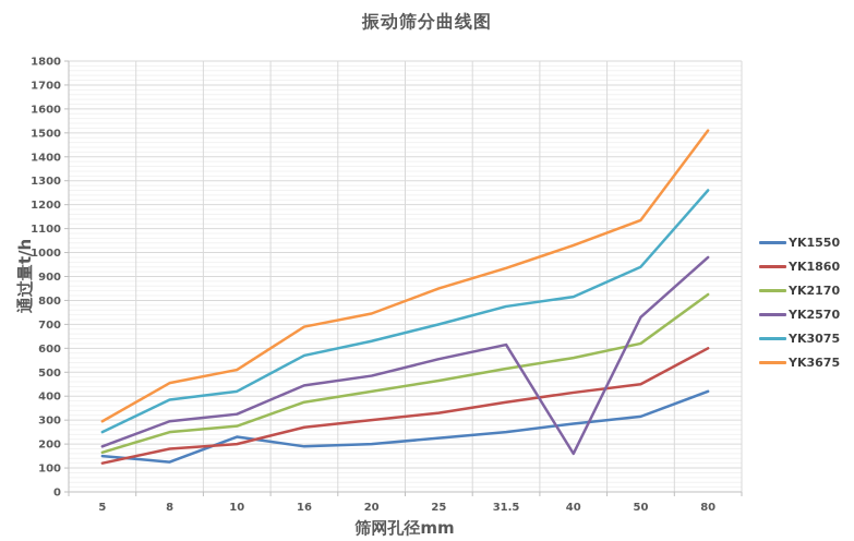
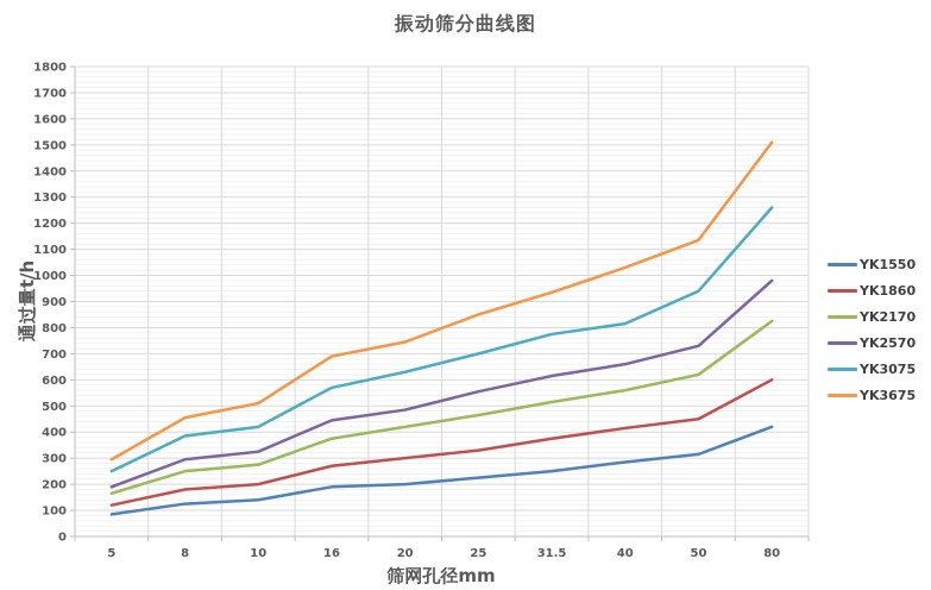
YK1550/5: 150 -> 80
YK1550/10: 230 -> 140
YK2570/40: 160 -> 660
